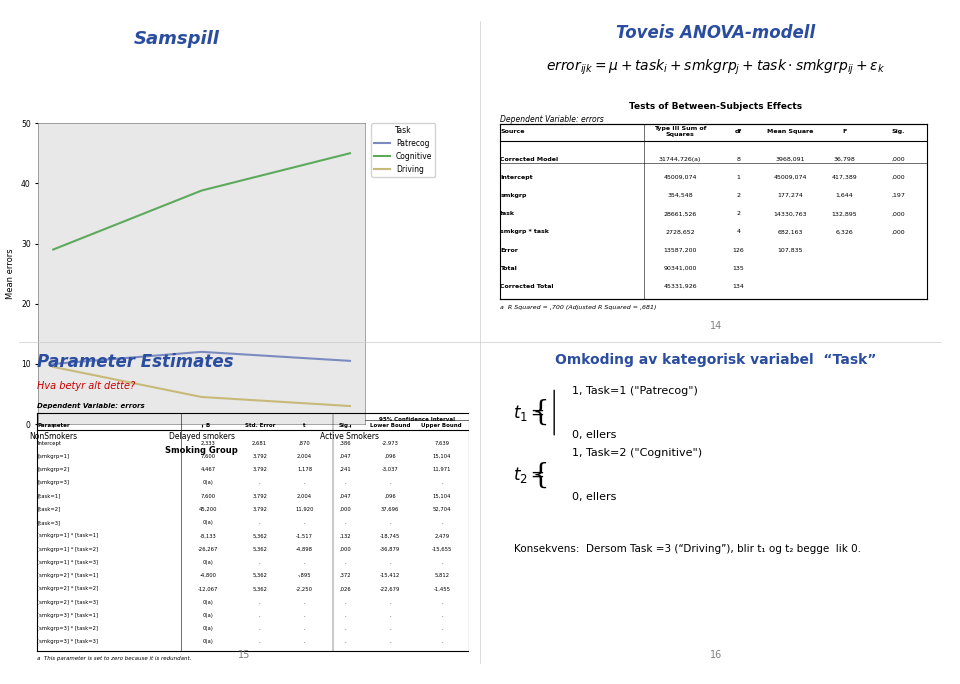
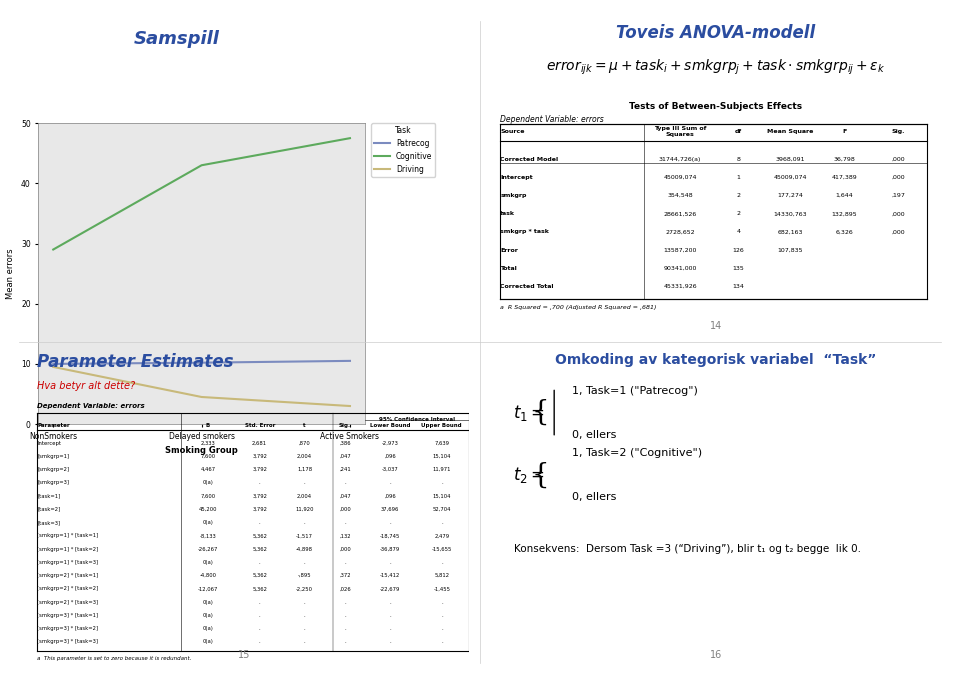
Patrecog/Delayed smokers: 12.0 -> 10.2
Cognitive/Delayed smokers: 38.8 -> 43.0
Cognitive/Active Smokers: 45.0 -> 47.5
